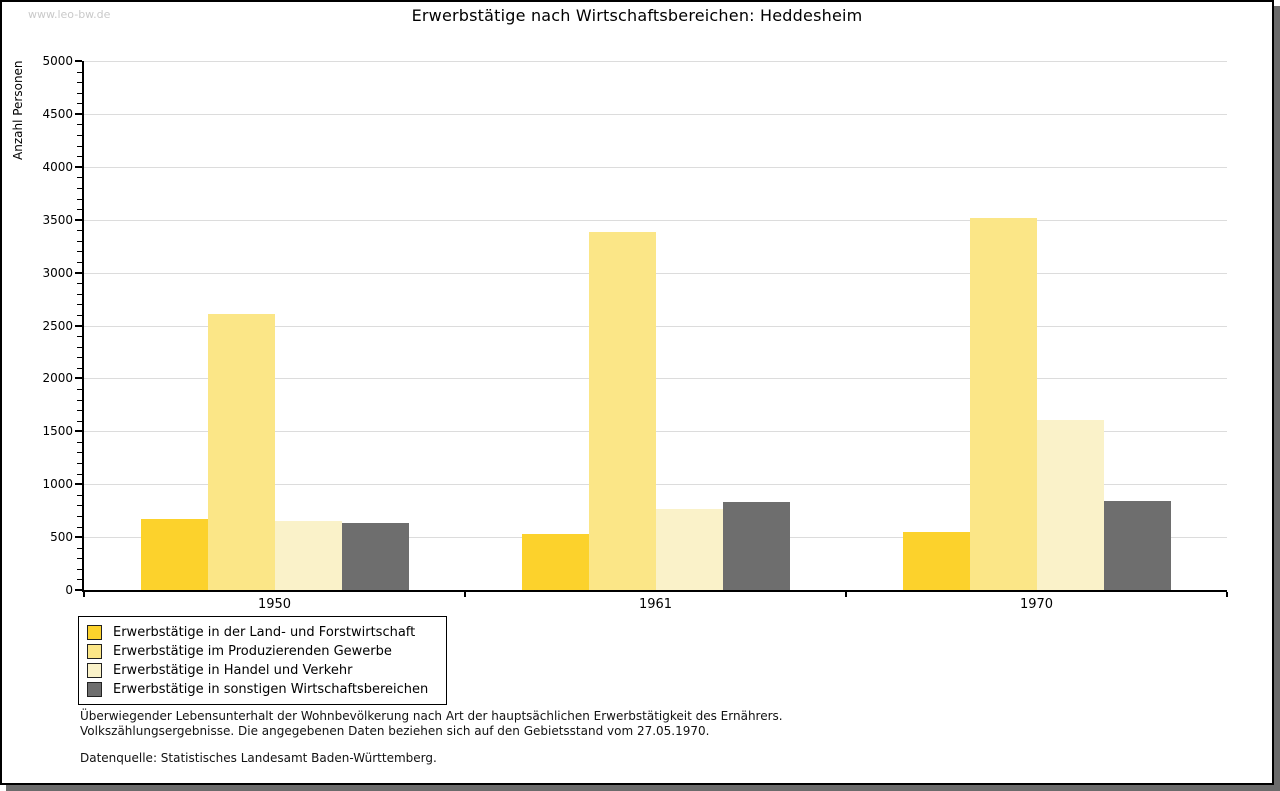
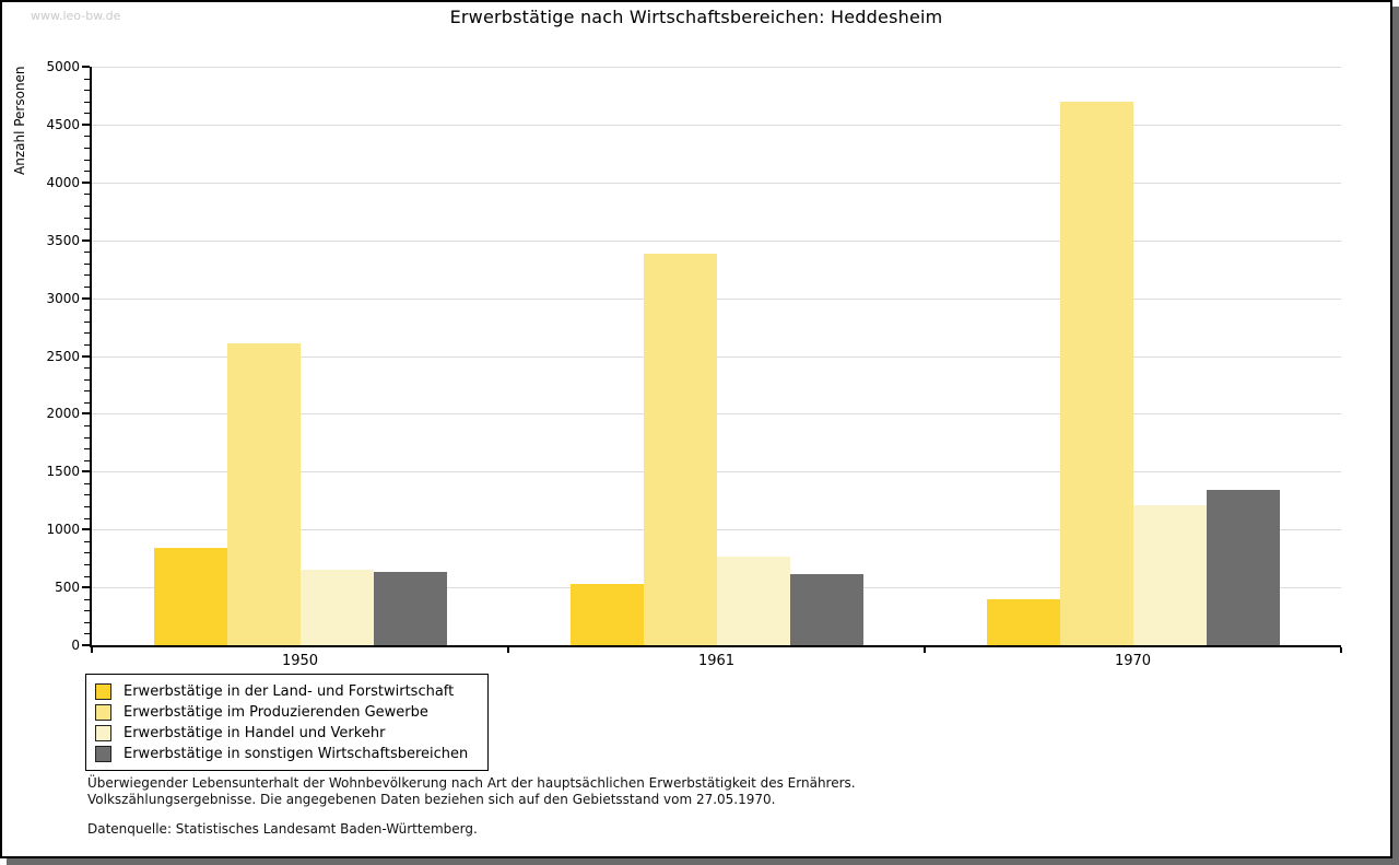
Erwerbstätige in der Land- und Forstwirtschaft/1950: 670 -> 840
Erwerbstätige in sonstigen Wirtschaftsbereichen/1961: 830 -> 610
Erwerbstätige in der Land- und Forstwirtschaft/1970: 550 -> 400
Erwerbstätige im Produzierenden Gewerbe/1970: 3520 -> 4700
Erwerbstätige in Handel und Verkehr/1970: 1610 -> 1210
Erwerbstätige in sonstigen Wirtschaftsbereichen/1970: 840 -> 1340
